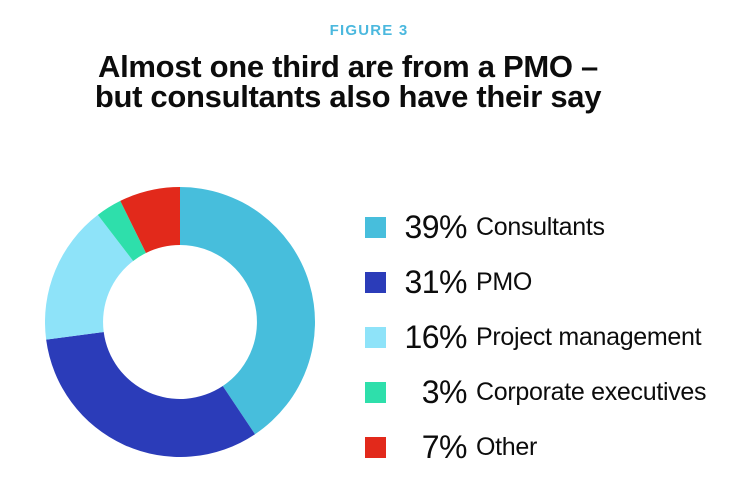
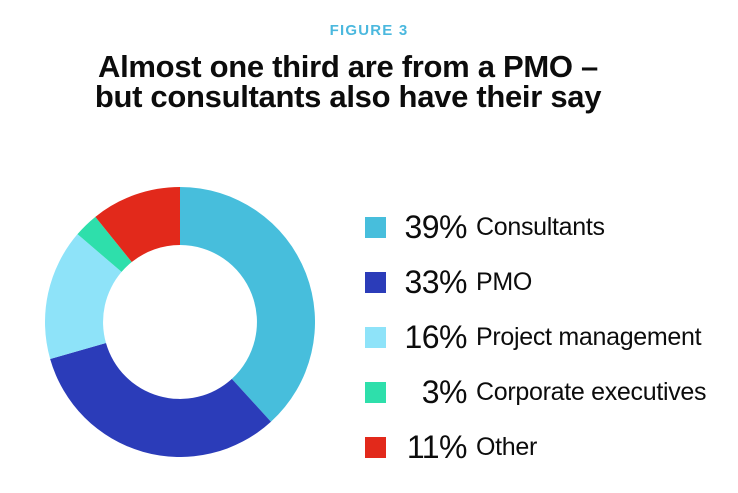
PMO: 31% -> 33%
Other: 7% -> 11%
